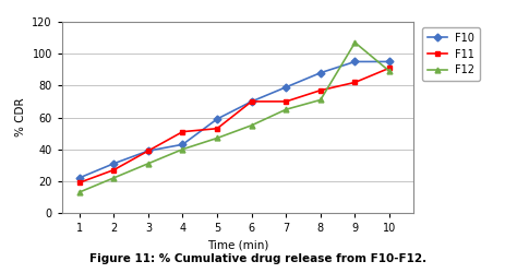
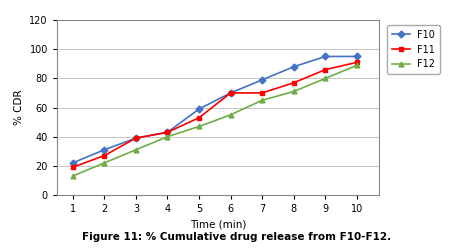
F11/4: 51 -> 43
F11/9: 82 -> 86
F12/9: 107 -> 80
